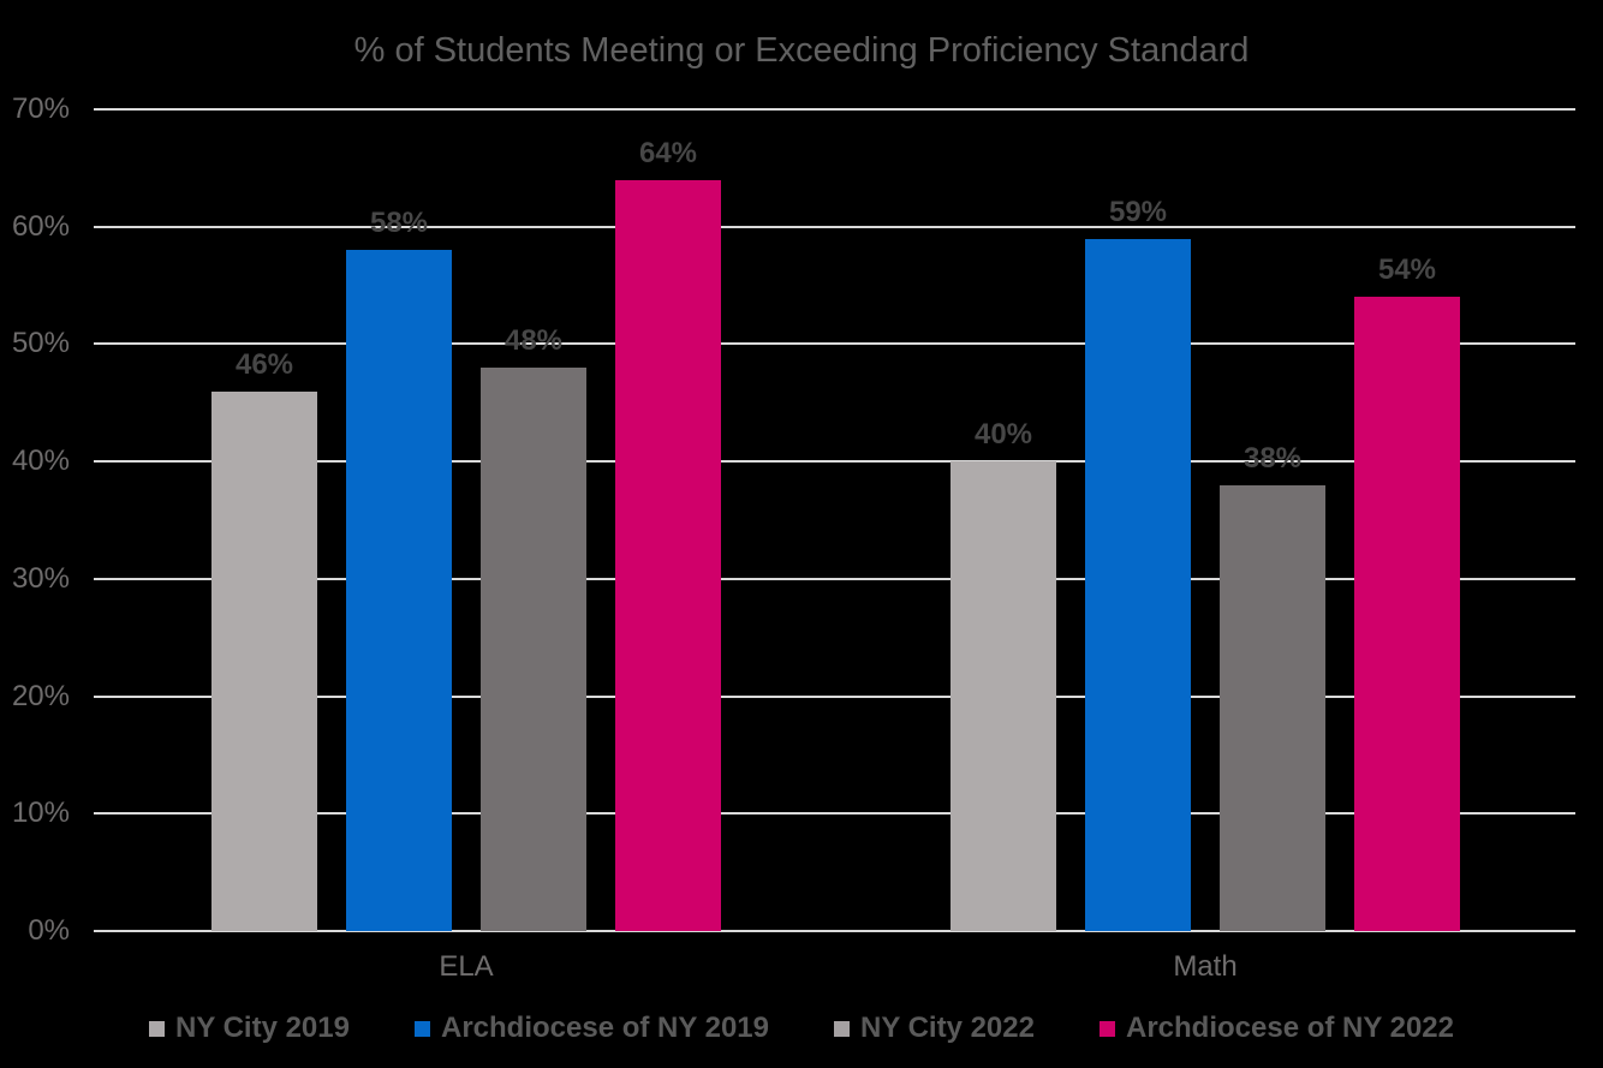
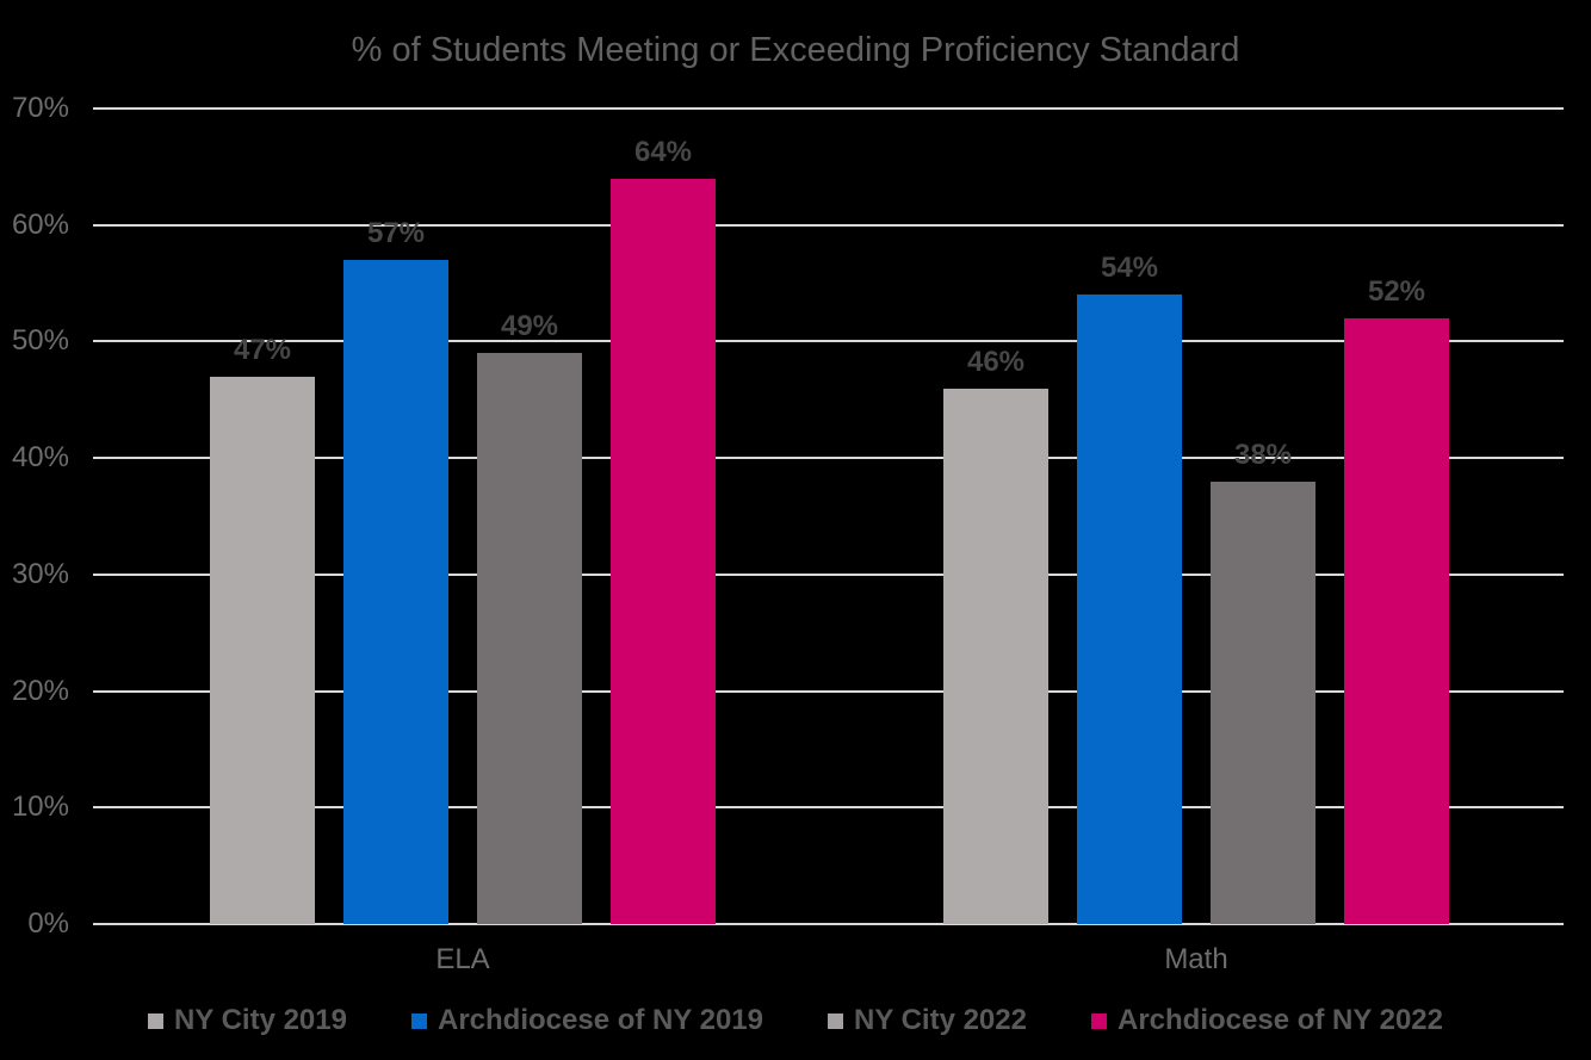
NY City 2019/ELA: 46% -> 47%
Archdiocese of NY 2019/ELA: 58% -> 57%
NY City 2022/ELA: 48% -> 49%
NY City 2019/Math: 40% -> 46%
Archdiocese of NY 2019/Math: 59% -> 54%
Archdiocese of NY 2022/Math: 54% -> 52%
